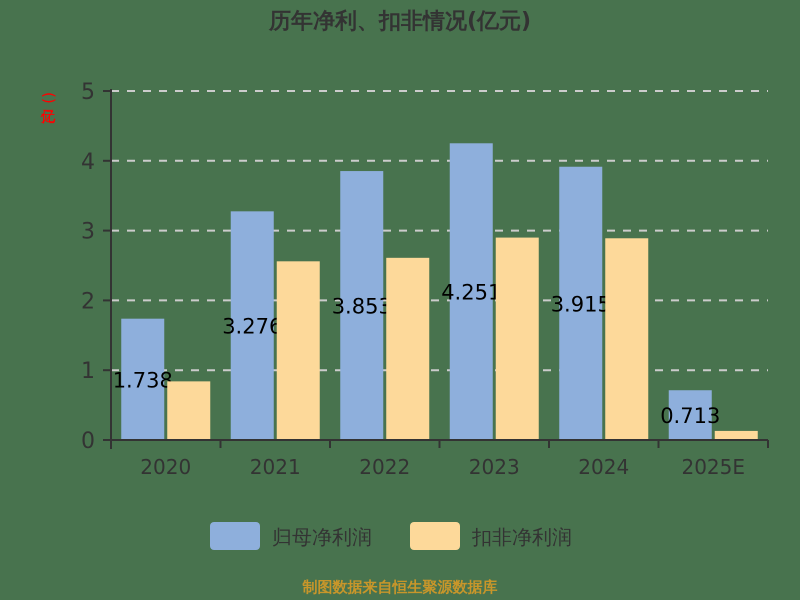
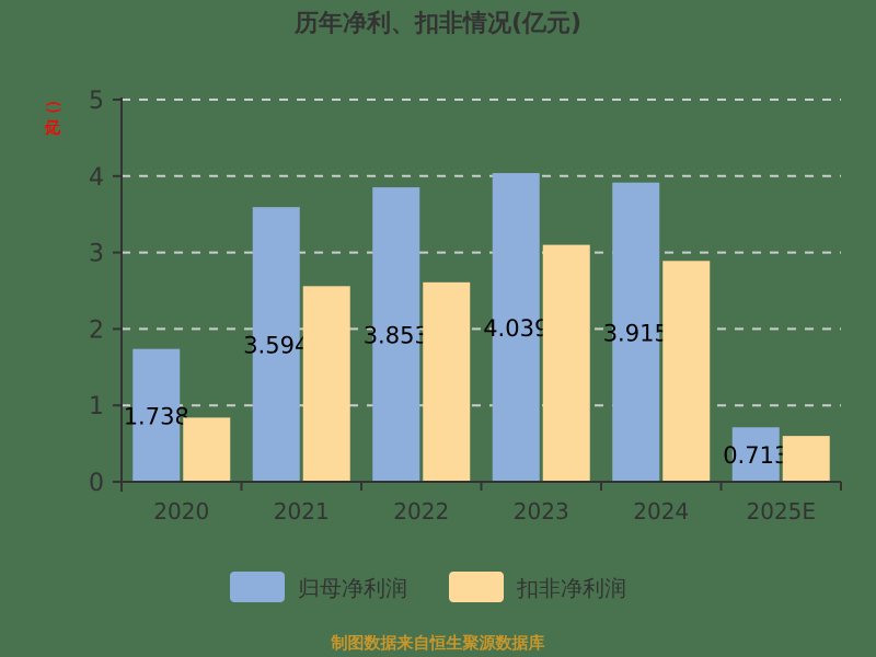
归母净利润/2021: 3.276 -> 3.594
归母净利润/2023: 4.251 -> 4.039
扣非净利润/2023: 2.9 -> 3.1
扣非净利润/2025E: 0.1 -> 0.6
